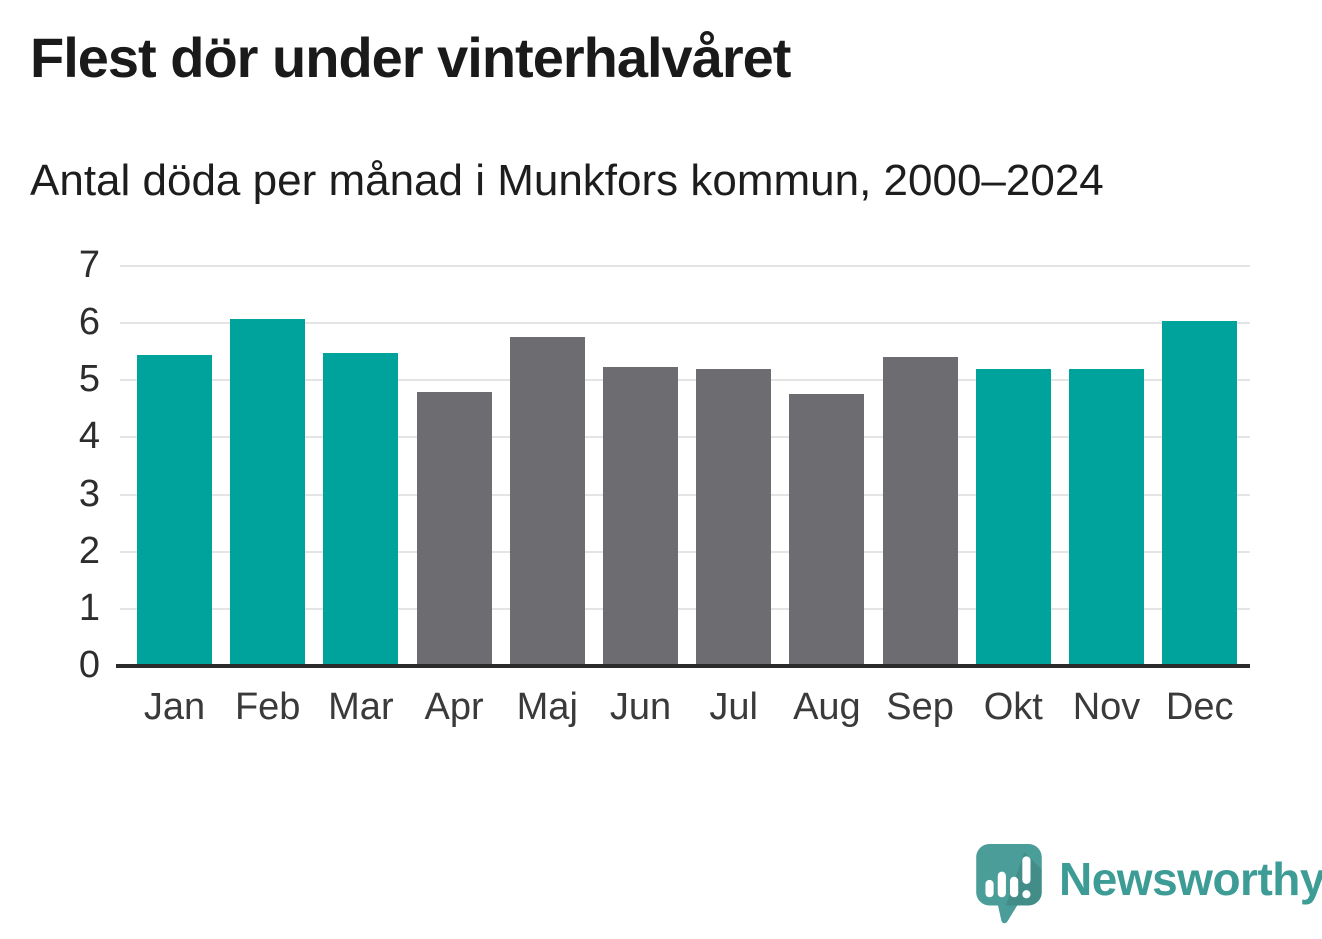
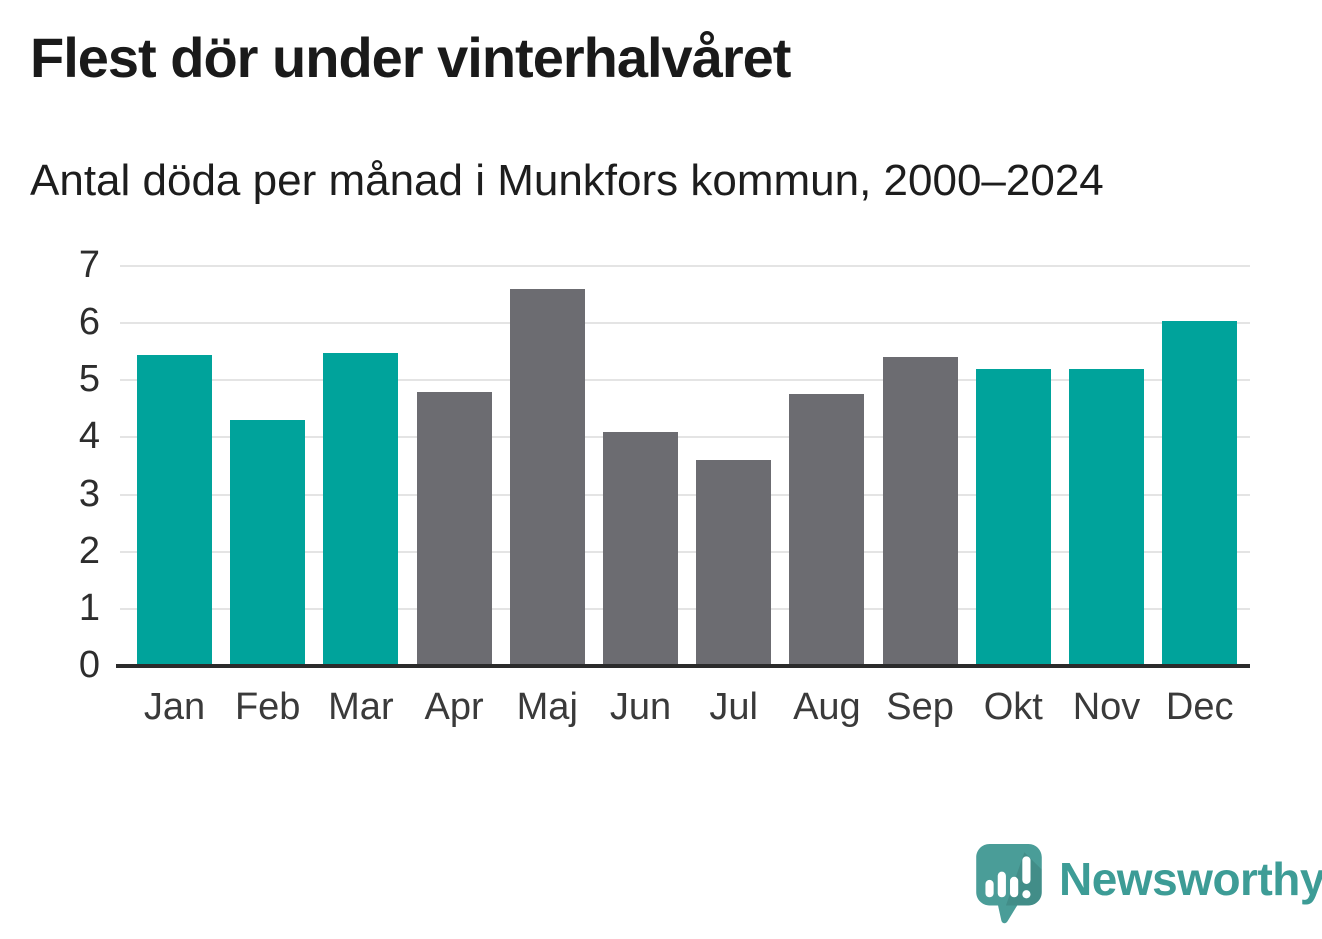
Feb: 6.1 -> 4.3
Maj: 5.8 -> 6.6
Jun: 5.2 -> 4.1
Jul: 5.2 -> 3.6
